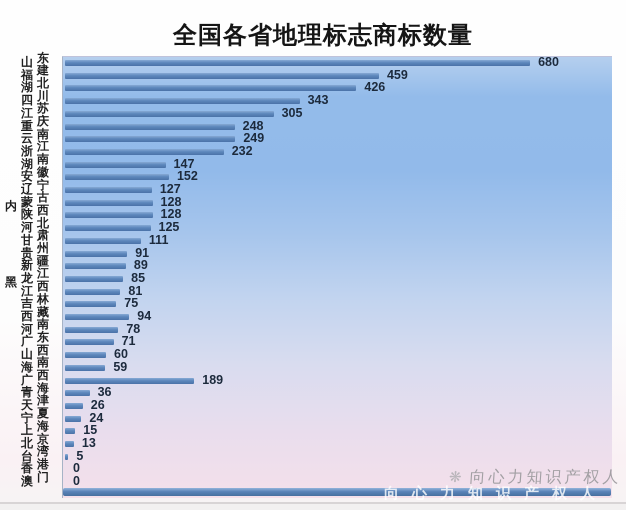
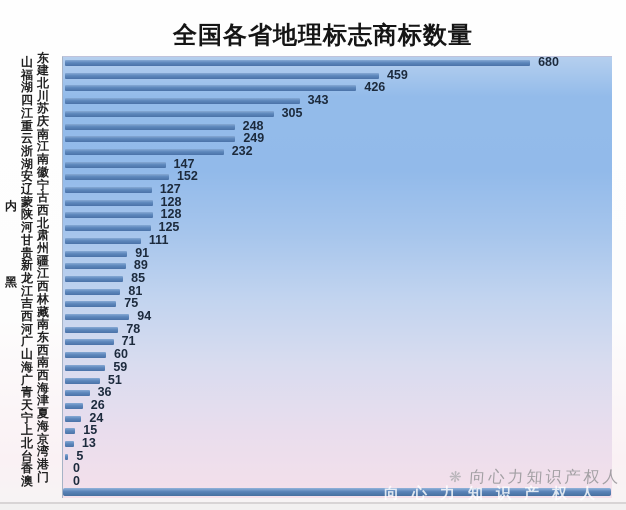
广西: 189 -> 51
